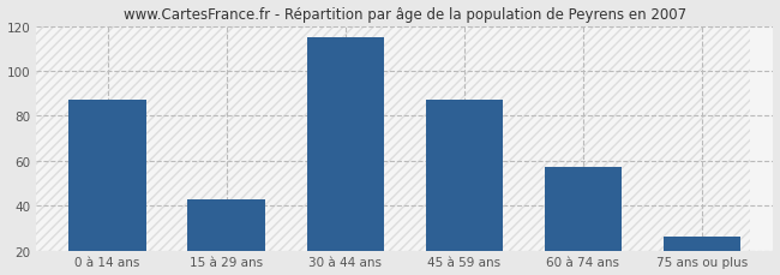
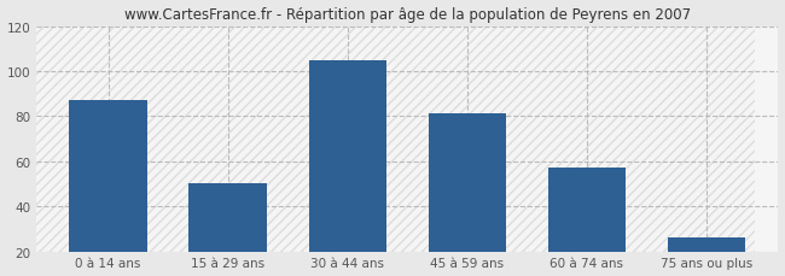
15 à 29 ans: 43 -> 50
30 à 44 ans: 115 -> 105
45 à 59 ans: 87 -> 81
